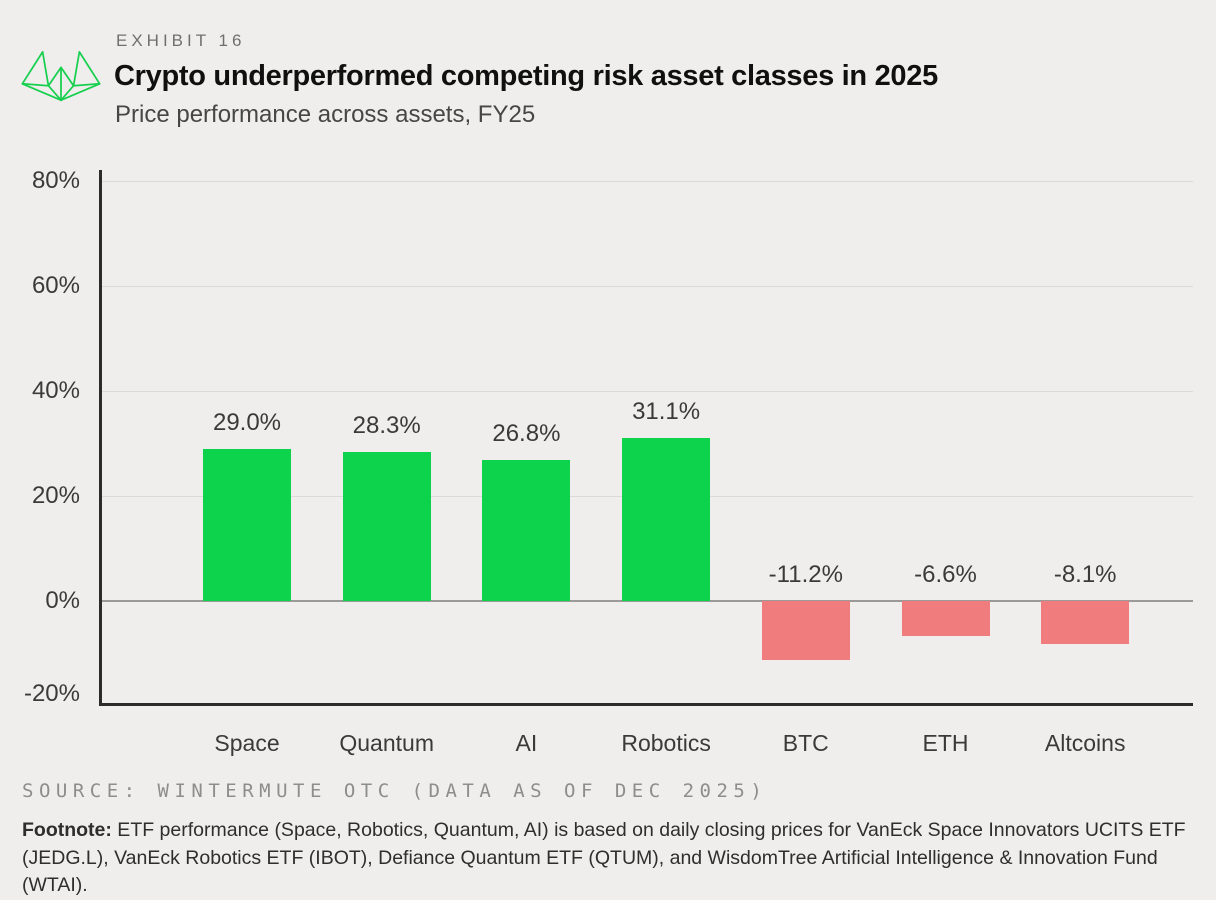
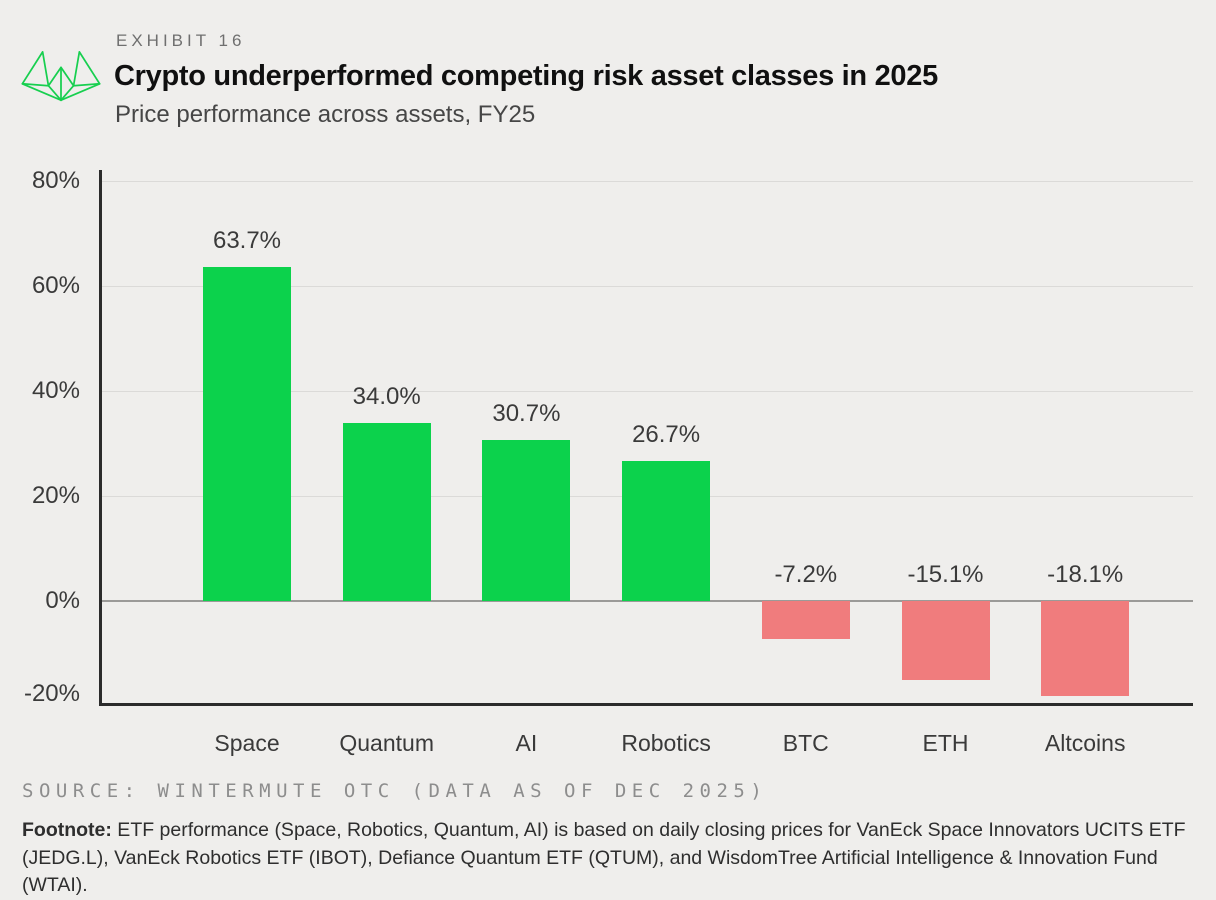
Space: 29.0% -> 63.7%
Quantum: 28.3% -> 34.0%
AI: 26.8% -> 30.7%
Robotics: 31.1% -> 26.7%
BTC: -11.2% -> -7.2%
ETH: -6.6% -> -15.1%
Altcoins: -8.1% -> -18.1%
